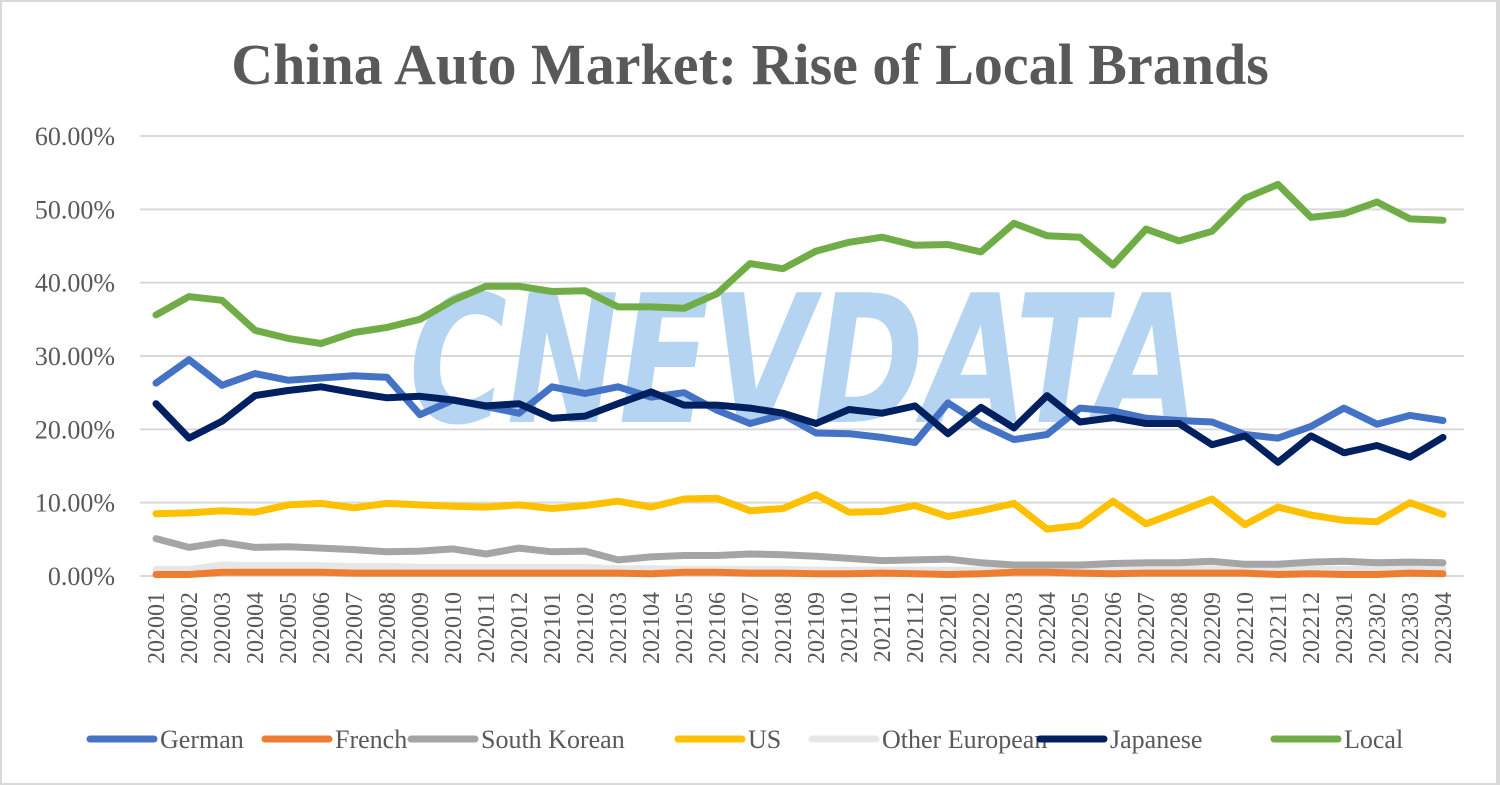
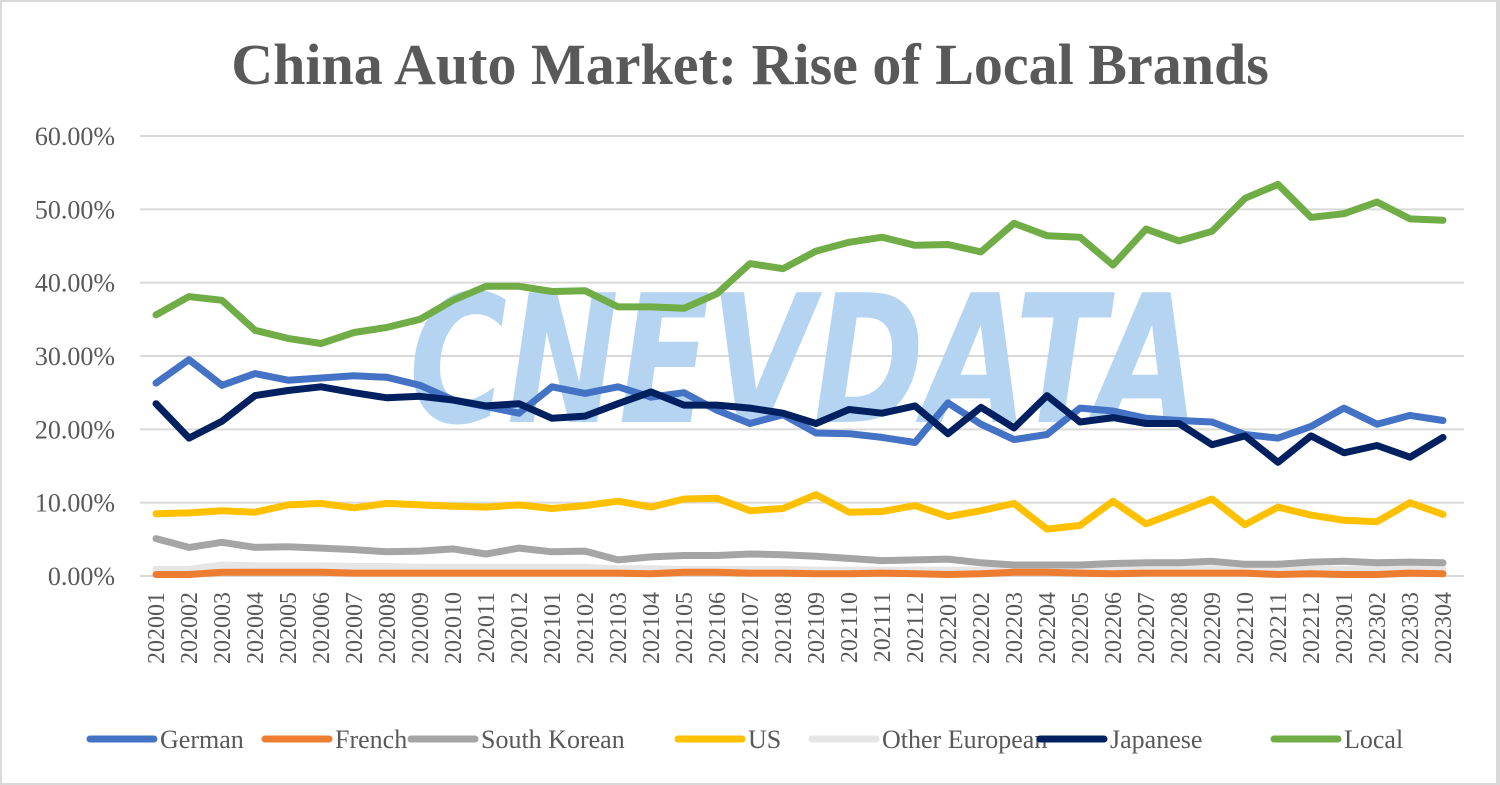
German/202009: 22% -> 26%
